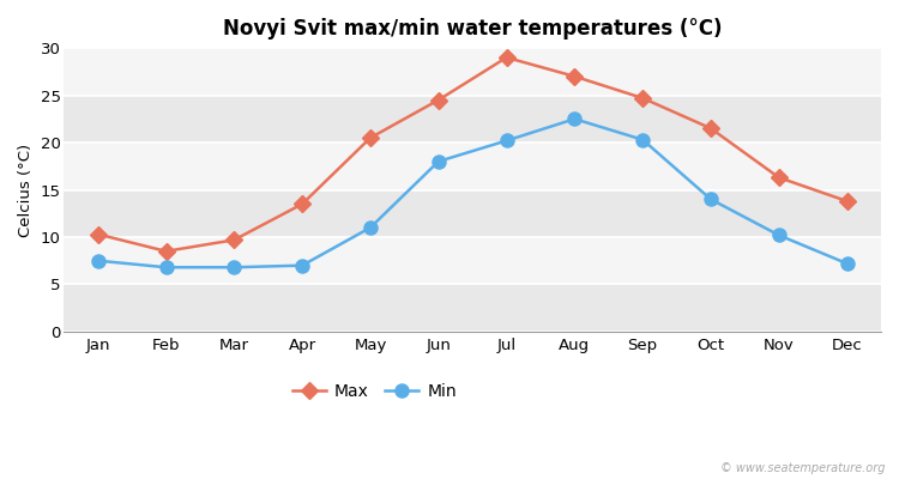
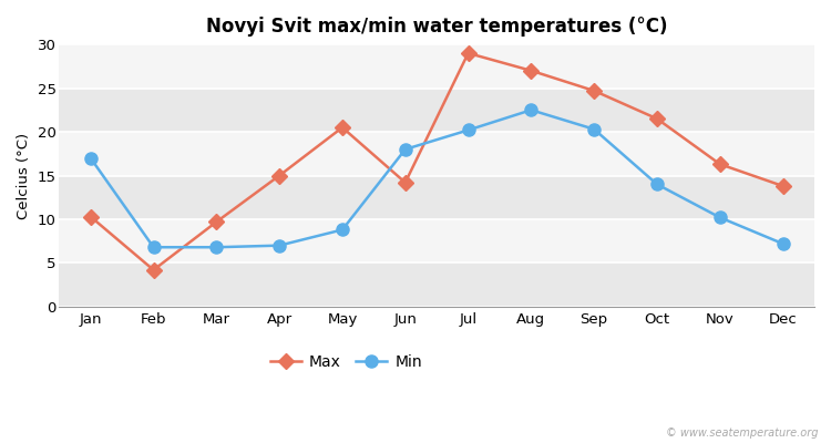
Min/Jan: 7.5 -> 17.0
Max/Feb: 8.5 -> 4.2
Max/Apr: 13.5 -> 15.0
Min/May: 11.0 -> 8.8
Max/Jun: 24.5 -> 14.2
